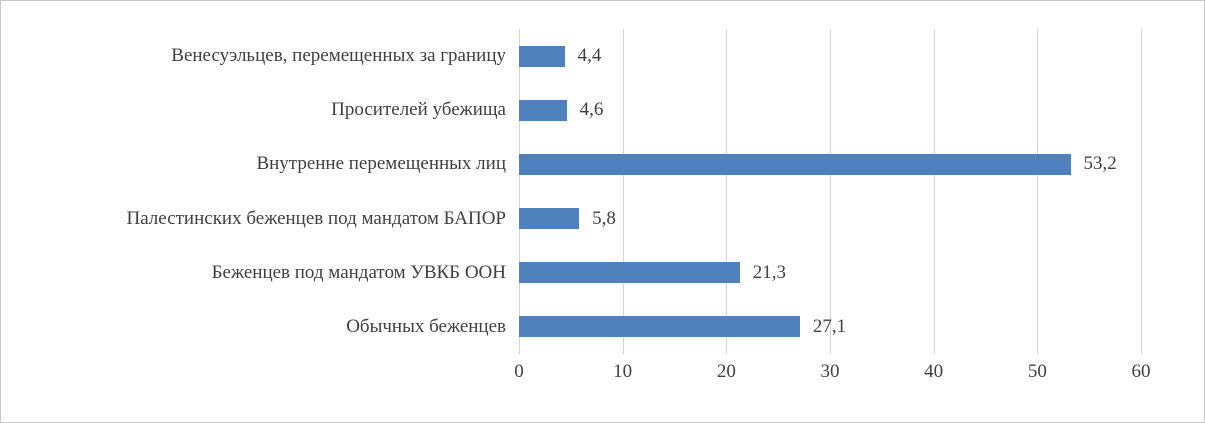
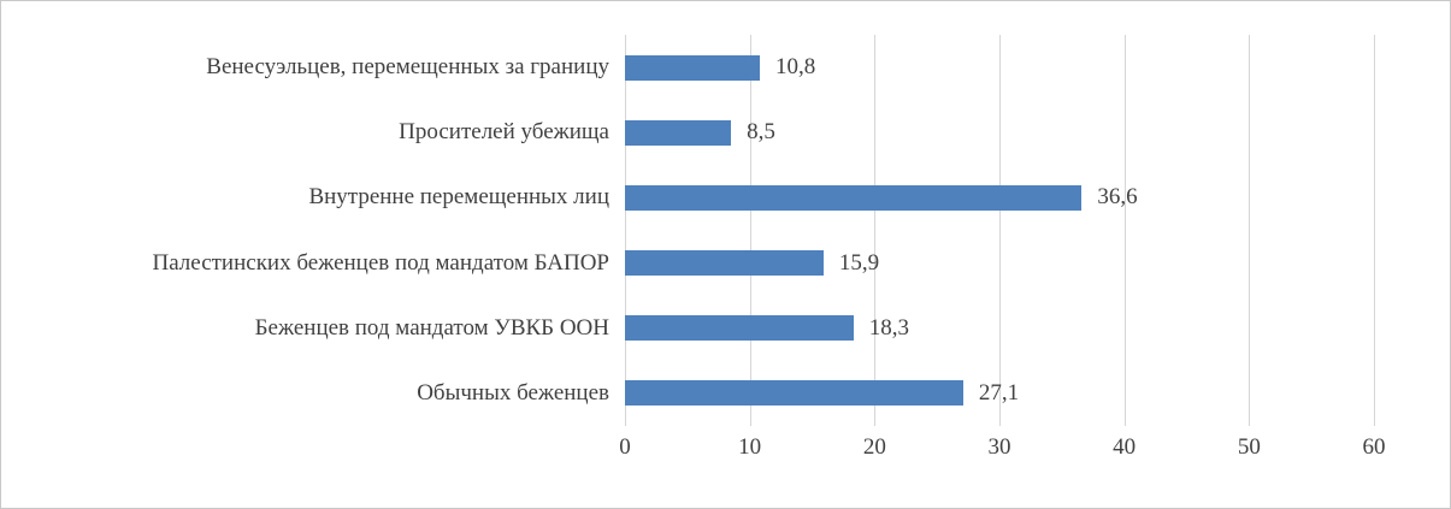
Венесуэльцев, перемещенных за границу: 4,4 -> 10,8
Просителей убежища: 4,6 -> 8,5
Внутренне перемещенных лиц: 53,2 -> 36,6
Палестинских беженцев под мандатом БАПОР: 5,8 -> 15,9
Беженцев под мандатом УВКБ ООН: 21,3 -> 18,3
